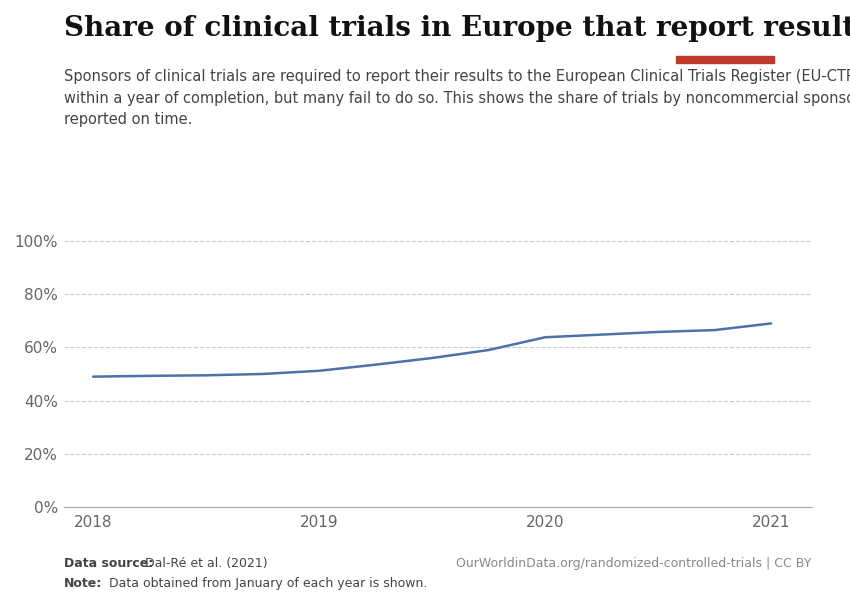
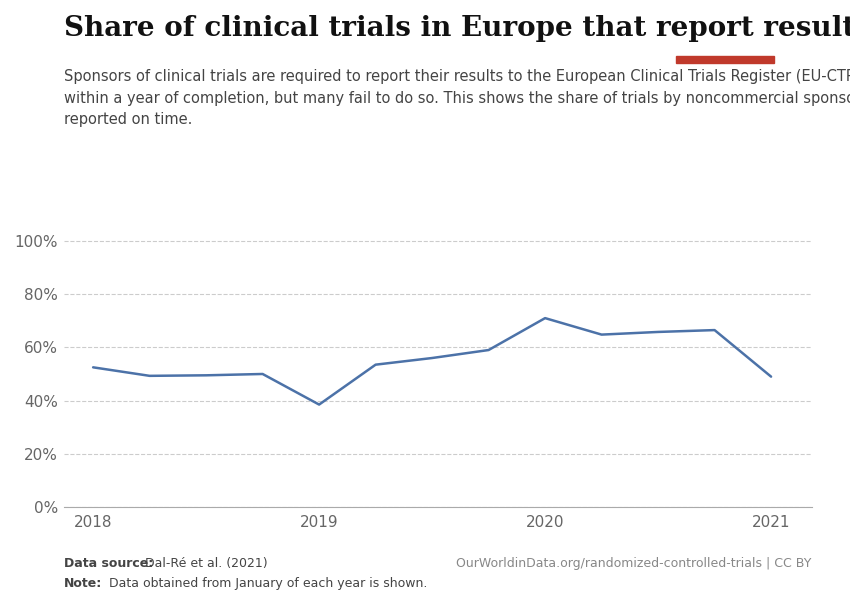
2018: 49.0% -> 52.5%
2019: 51.2% -> 38.5%
2020: 63.8% -> 71.0%
2021: 69.0% -> 49.0%
